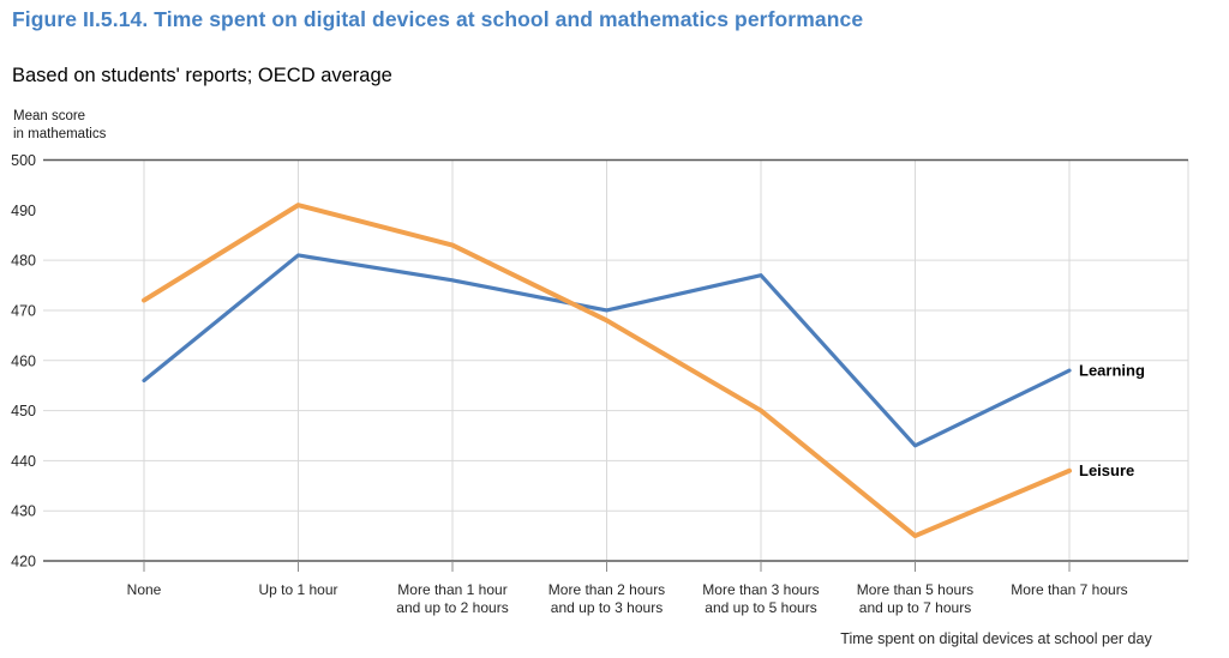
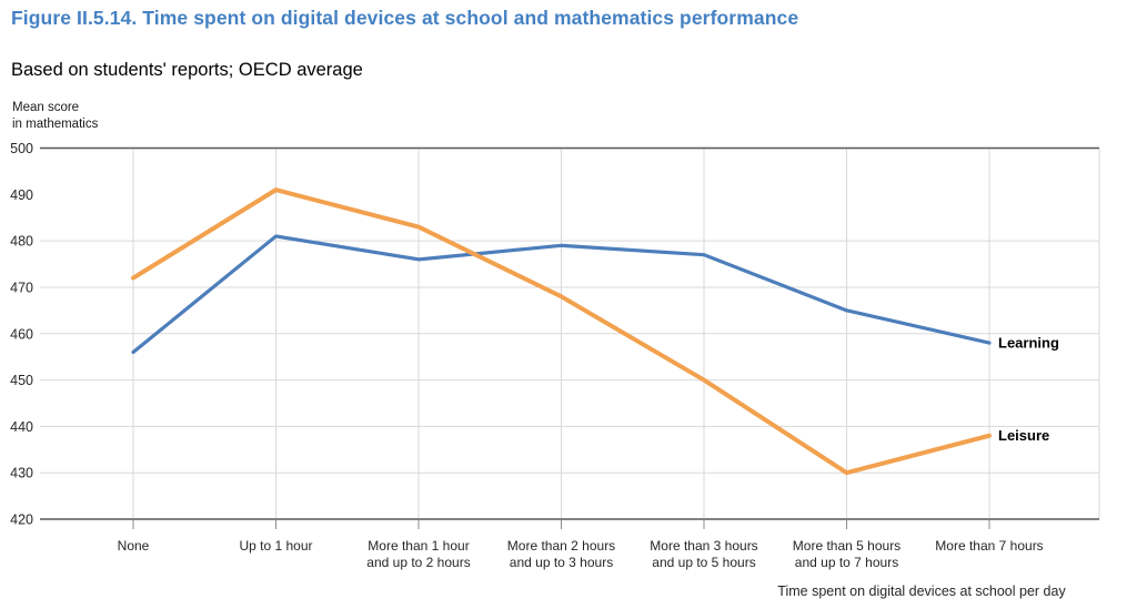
Learning/More than 2 hours and up to 3 hours: 470 -> 479
Learning/More than 5 hours and up to 7 hours: 443 -> 465
Leisure/More than 5 hours and up to 7 hours: 425 -> 430
